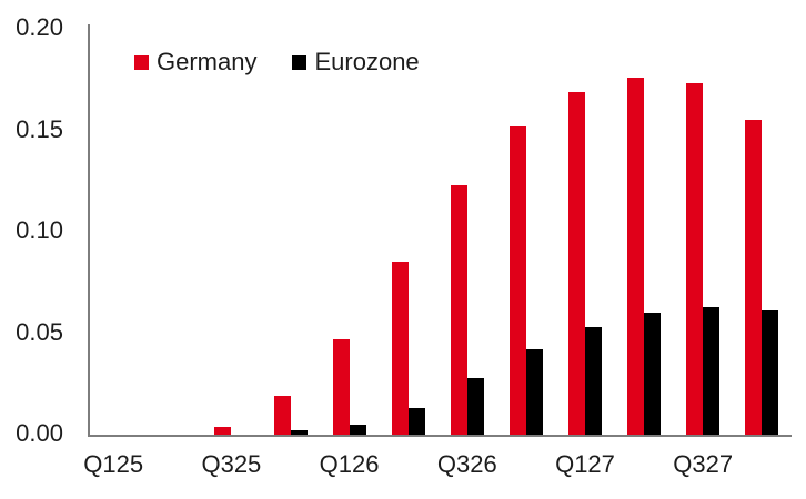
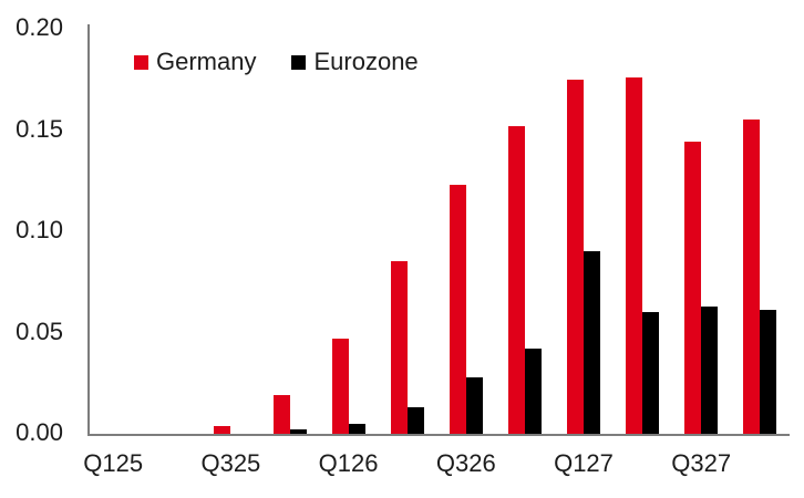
Germany/Q127: 0.169 -> 0.175
Eurozone/Q127: 0.053 -> 0.090
Germany/Q327: 0.173 -> 0.144
